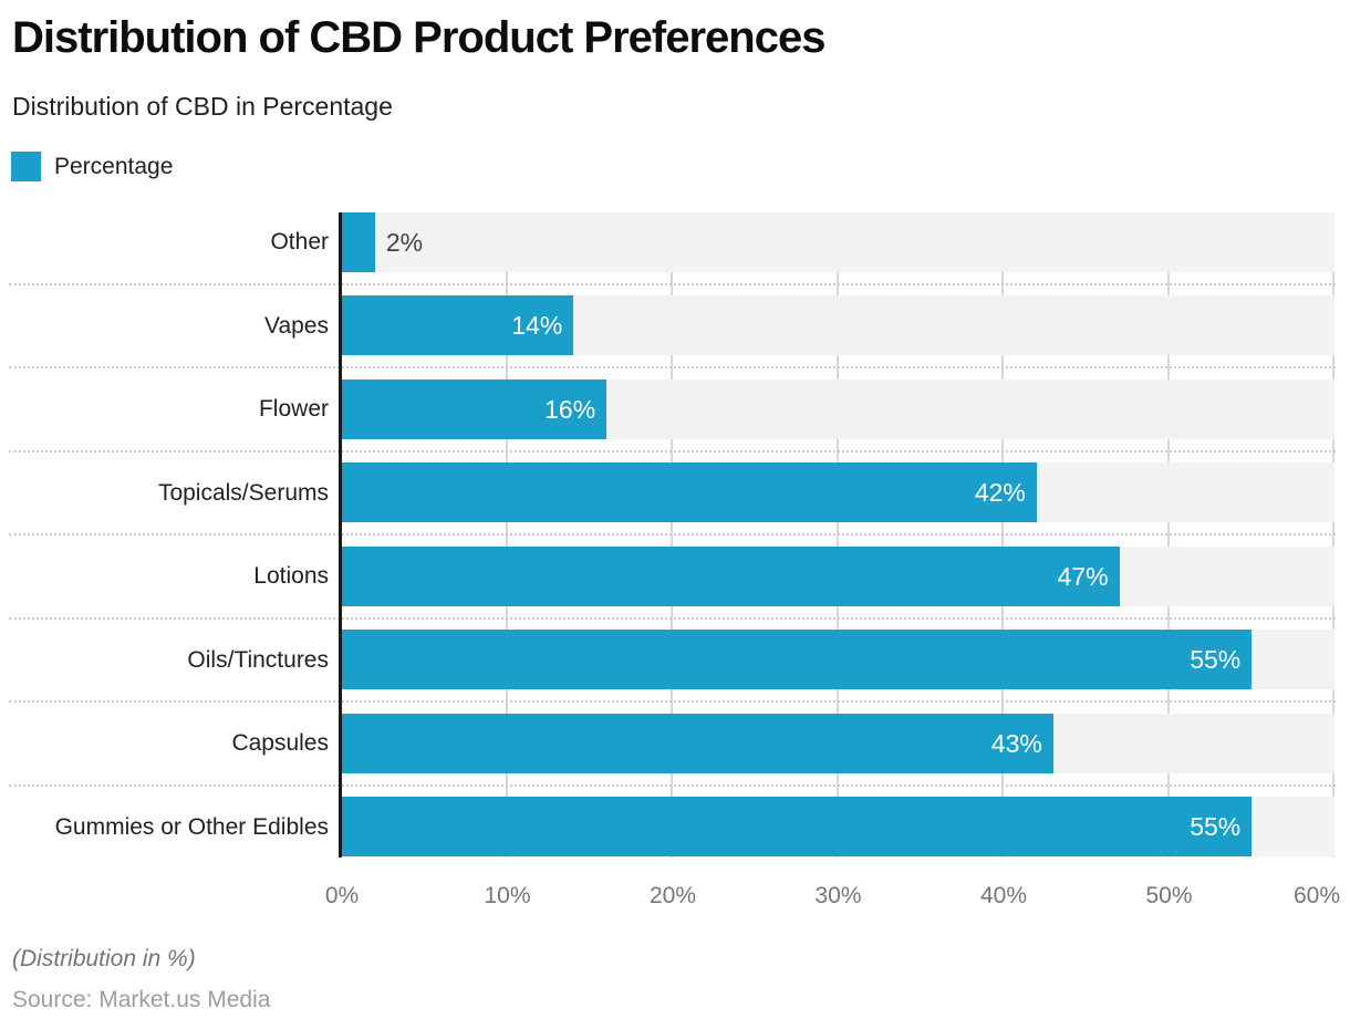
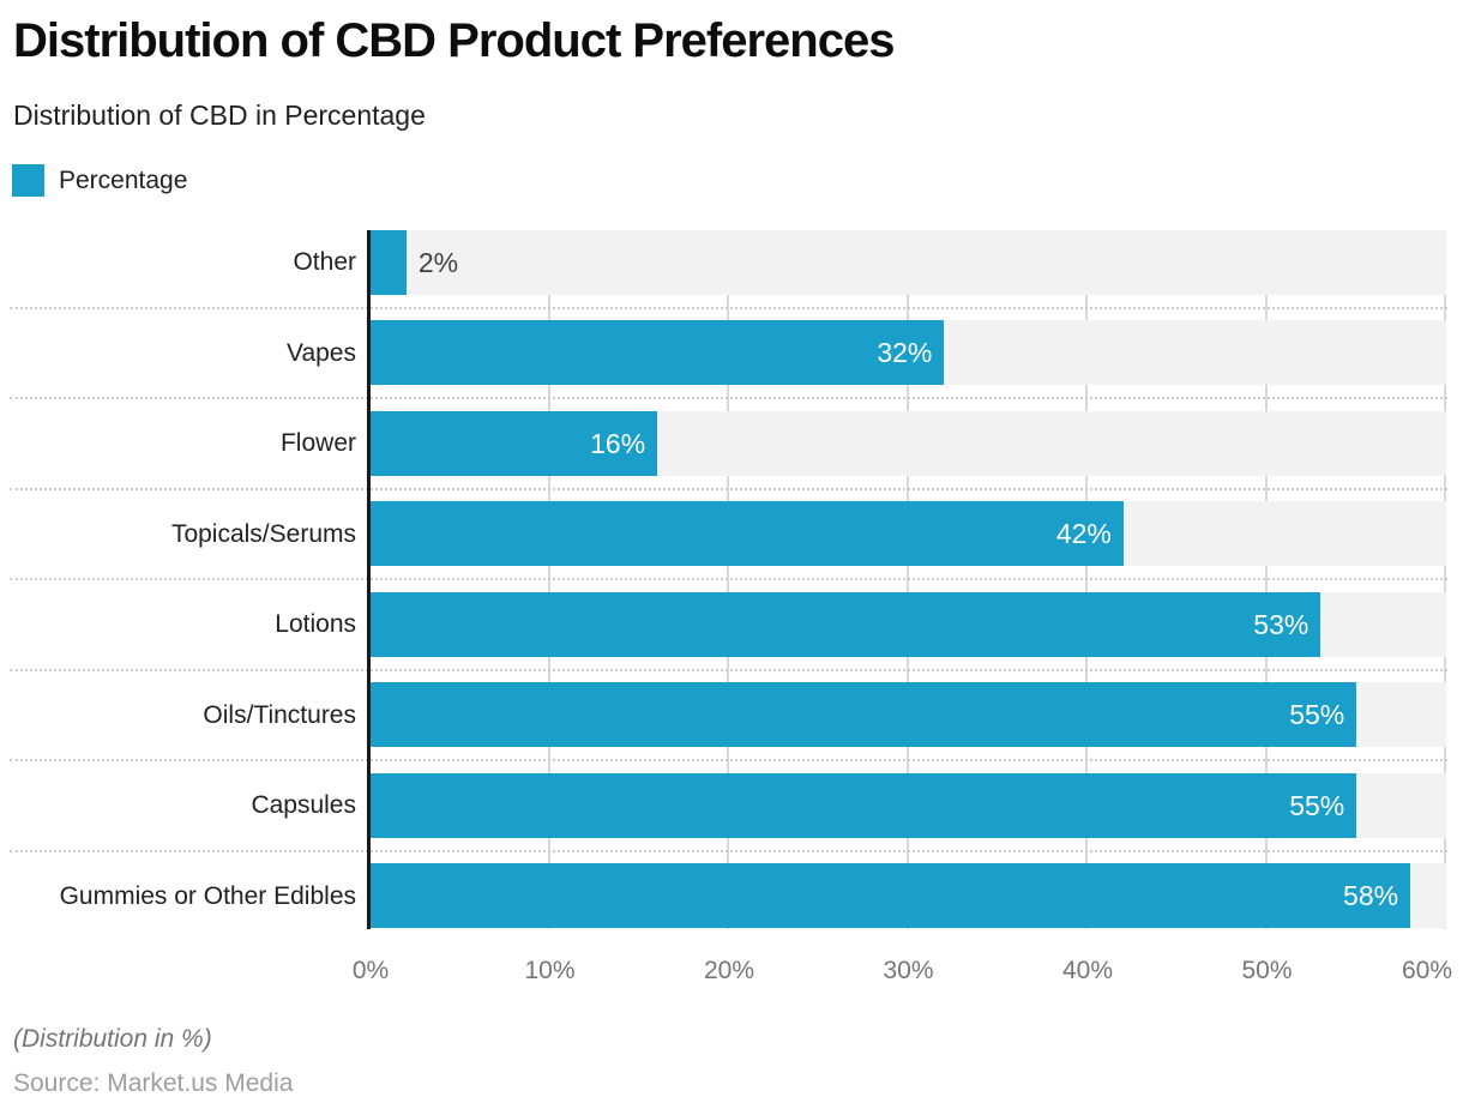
Vapes: 14% -> 32%
Lotions: 47% -> 53%
Capsules: 43% -> 55%
Gummies or Other Edibles: 55% -> 58%
